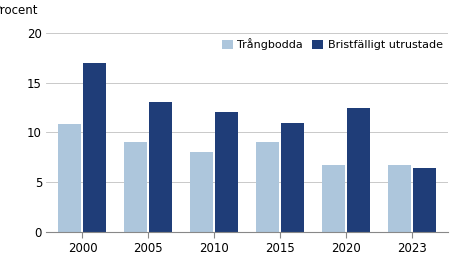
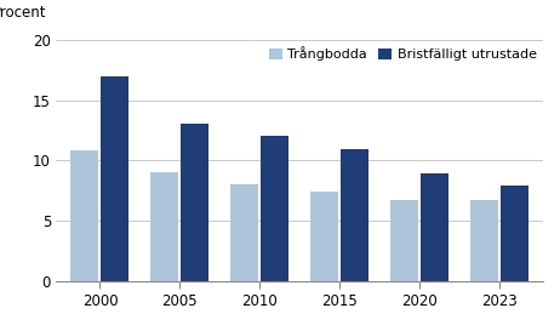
Trångbodda/2015: 9.0 -> 7.4
Bristfälligt utrustade/2020: 12.4 -> 8.9
Bristfälligt utrustade/2023: 6.4 -> 7.9
